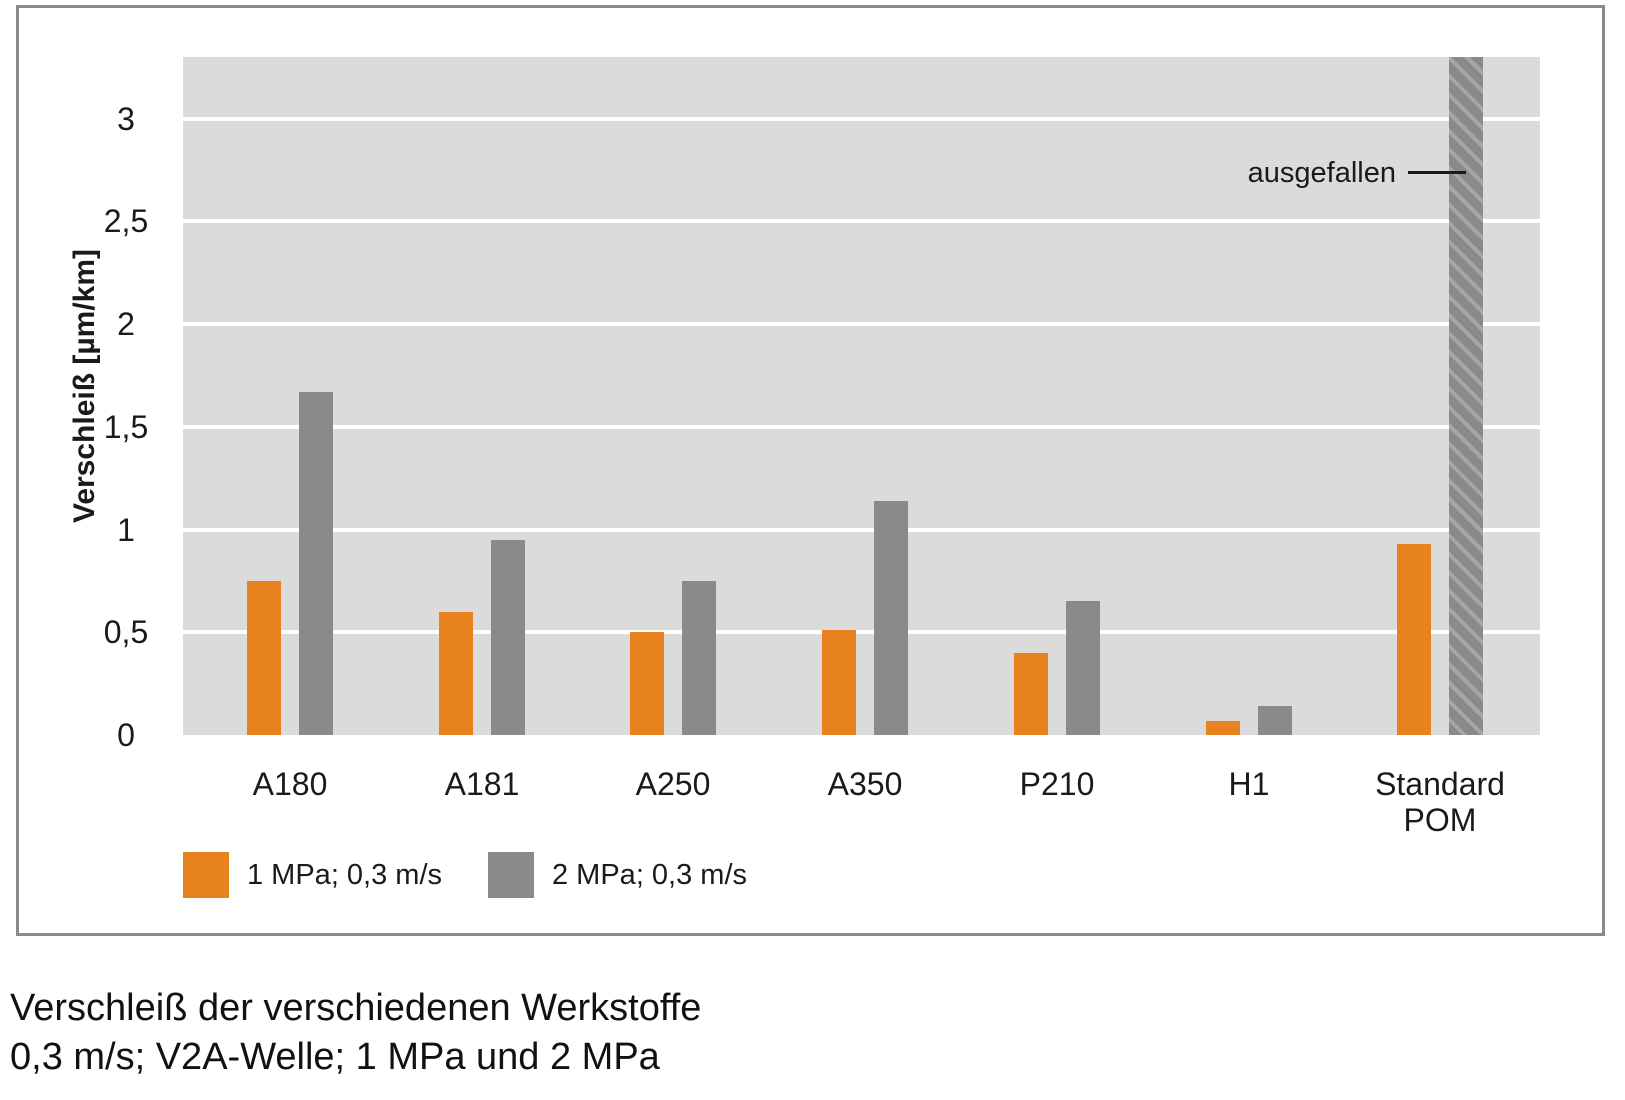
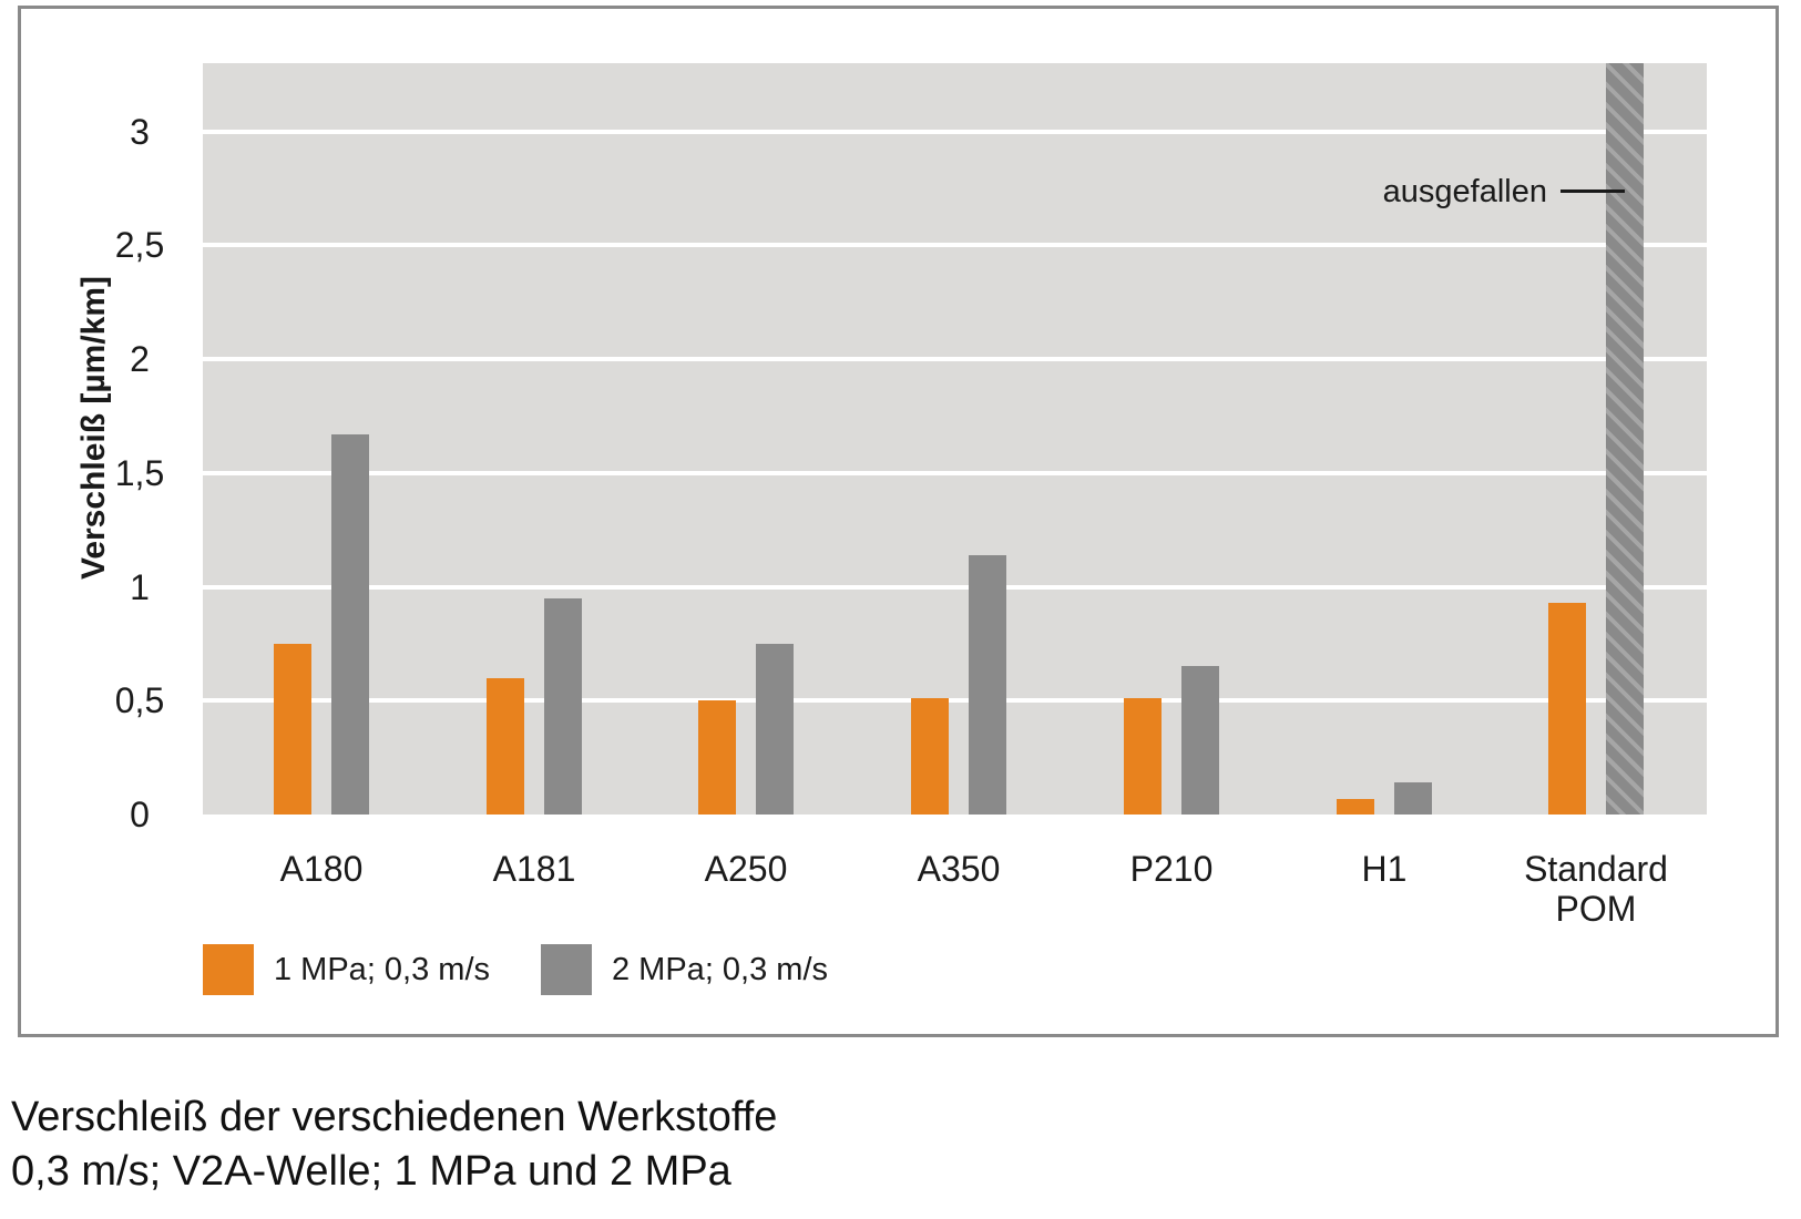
1 MPa; 0,3 m/s/P210: 0.40 -> 0.51
